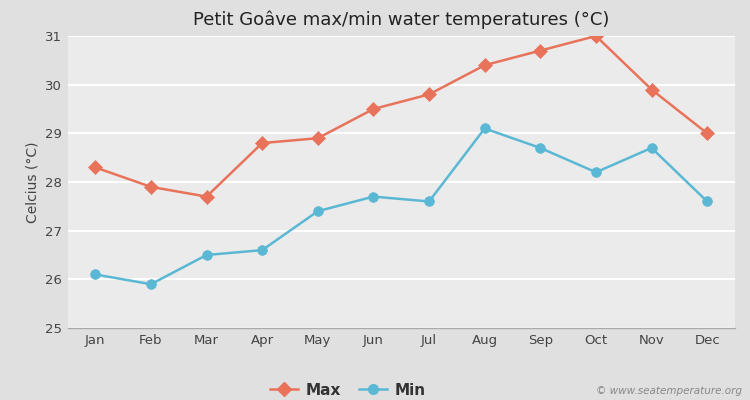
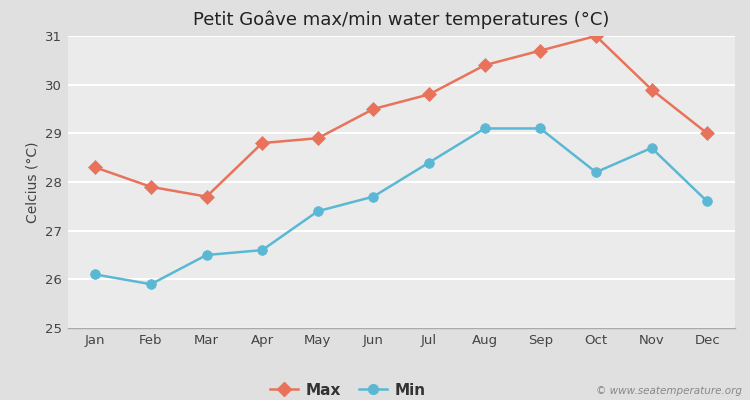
Min/Jul: 27.6 -> 28.4
Min/Sep: 28.7 -> 29.1
